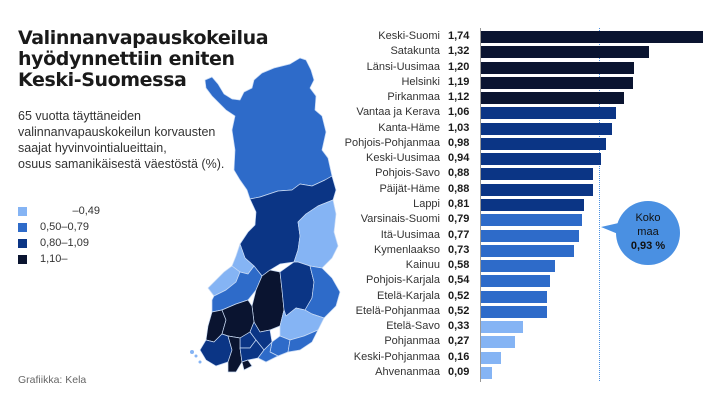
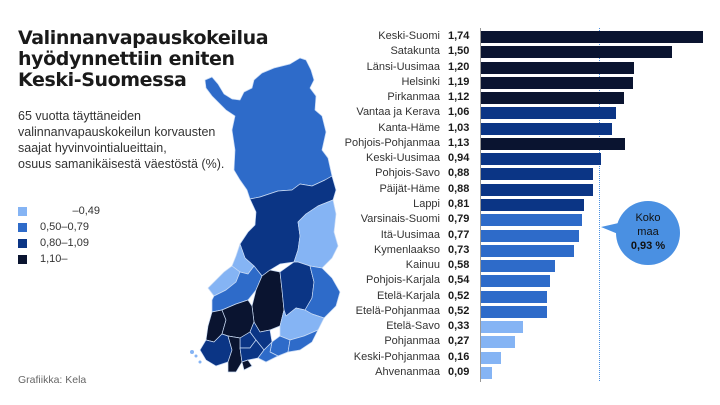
Satakunta: 1,32 -> 1,50
Pohjois-Pohjanmaa: 0,98 -> 1,13
